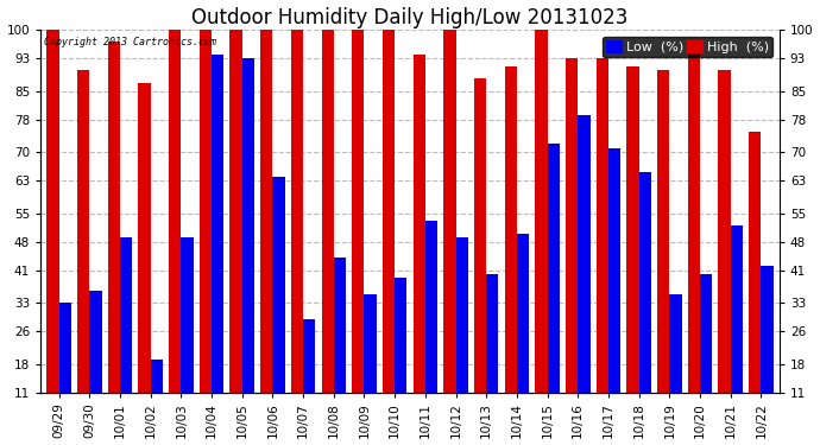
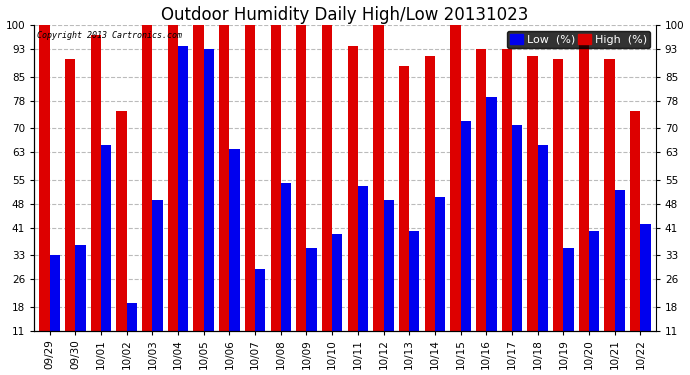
Low (%)/10/01: 49 -> 65
High (%)/10/02: 87 -> 75
Low (%)/10/08: 44 -> 54
